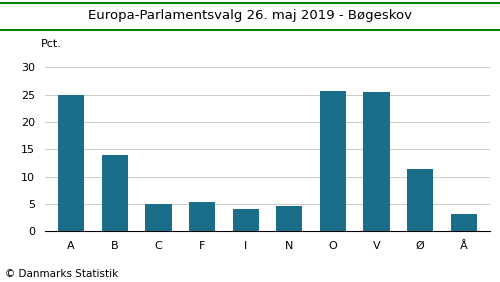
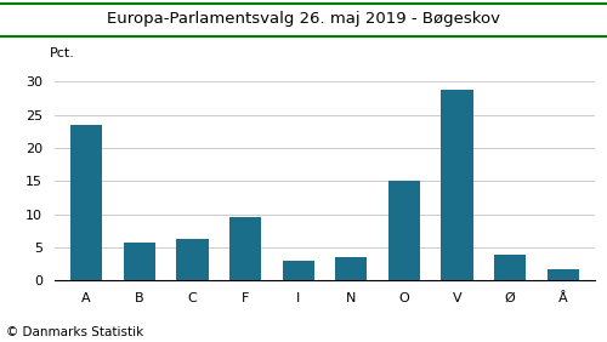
A: 25.0 -> 23.5
B: 14.0 -> 5.7
C: 5.0 -> 6.3
F: 5.4 -> 9.6
I: 4.0 -> 3.0
N: 4.6 -> 3.6
O: 25.6 -> 15.0
V: 25.4 -> 28.8
Ø: 11.4 -> 3.8
Å: 3.2 -> 1.7
